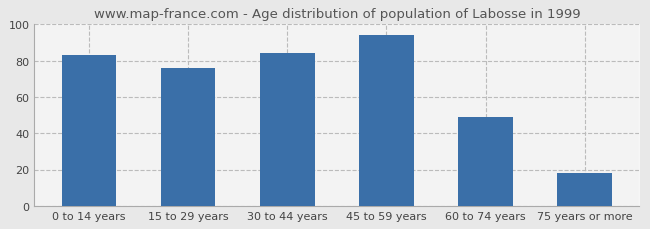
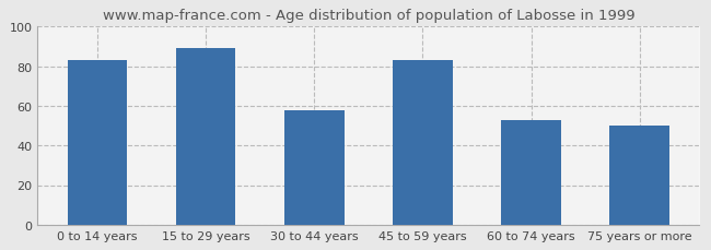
15 to 29 years: 76 -> 89
30 to 44 years: 84 -> 58
45 to 59 years: 94 -> 83
60 to 74 years: 49 -> 53
75 years or more: 18 -> 50
